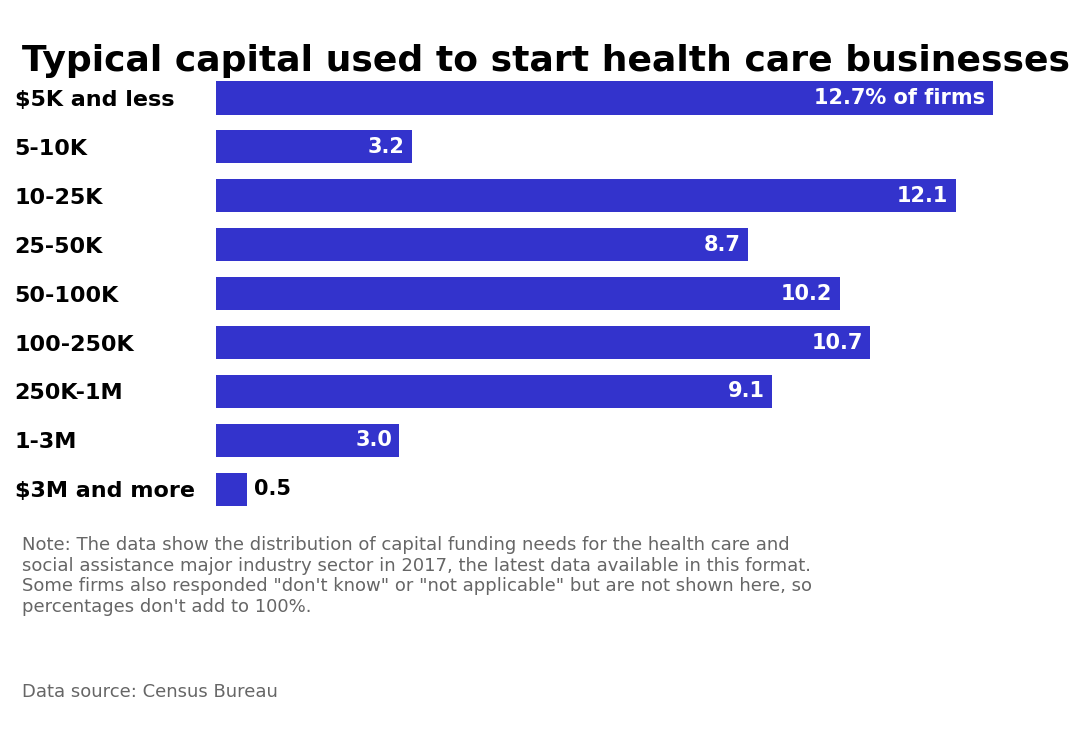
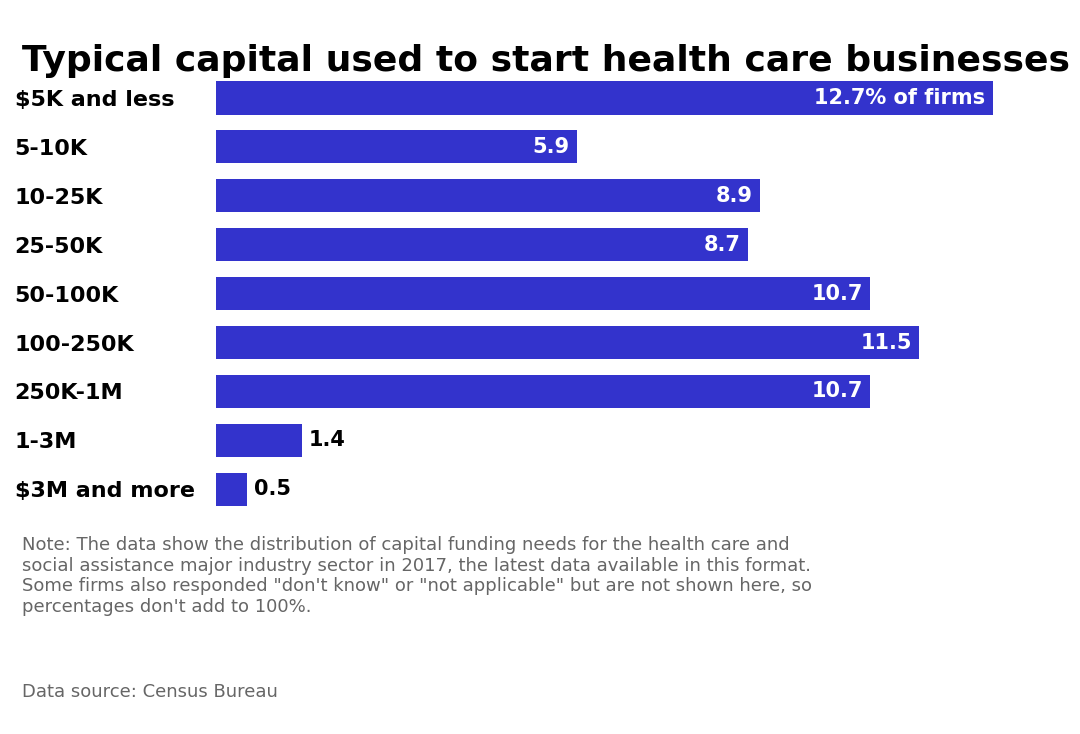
5-10K: 3.2 -> 5.9
10-25K: 12.1 -> 8.9
50-100K: 10.2 -> 10.7
100-250K: 10.7 -> 11.5
250K-1M: 9.1 -> 10.7
1-3M: 3.0 -> 1.4
